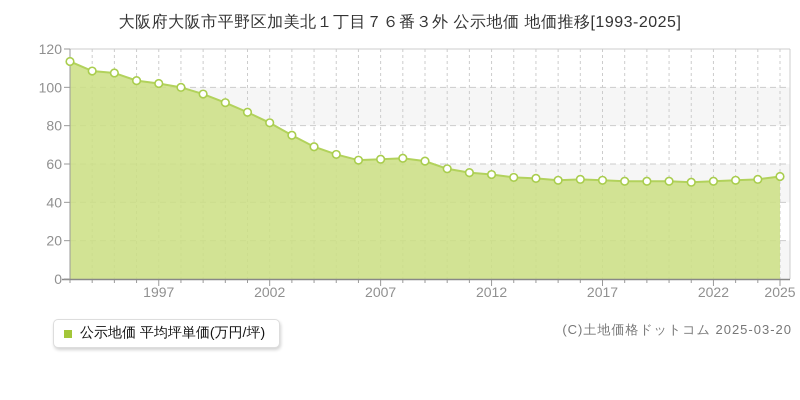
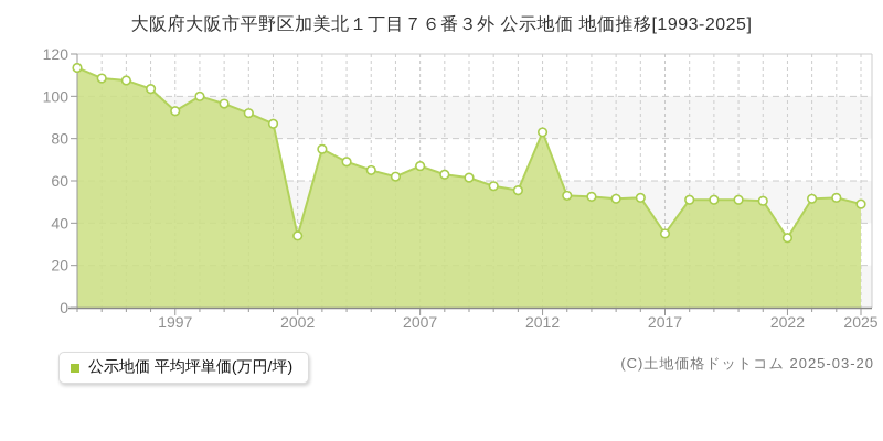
1997: 102 -> 93
2002: 82 -> 34
2007: 62 -> 67
2012: 54 -> 83
2017: 52 -> 35
2022: 51 -> 33
2025: 54 -> 49
